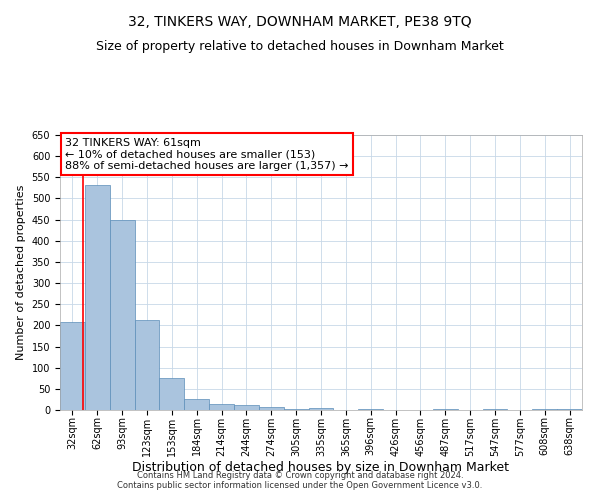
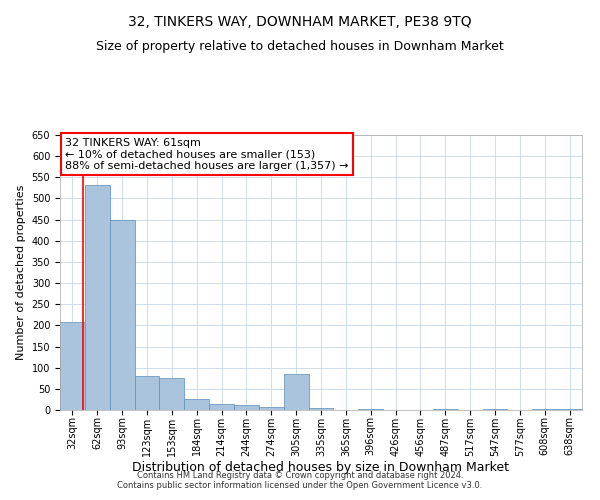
123sqm: 212 -> 80
305sqm: 2 -> 85
